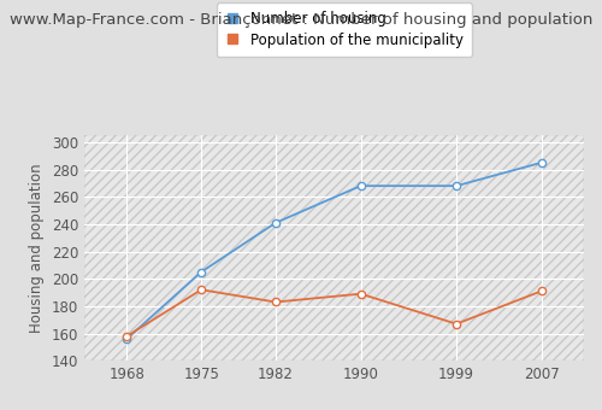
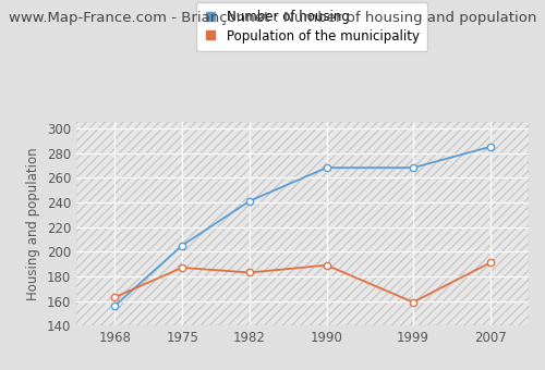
Population of the municipality/1968: 158 -> 163
Population of the municipality/1975: 192 -> 187
Population of the municipality/1999: 167 -> 159
